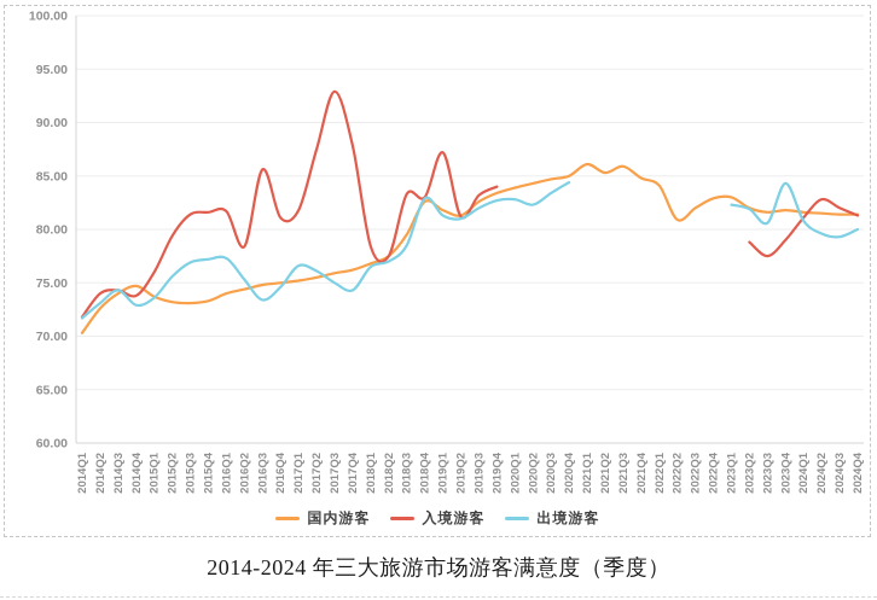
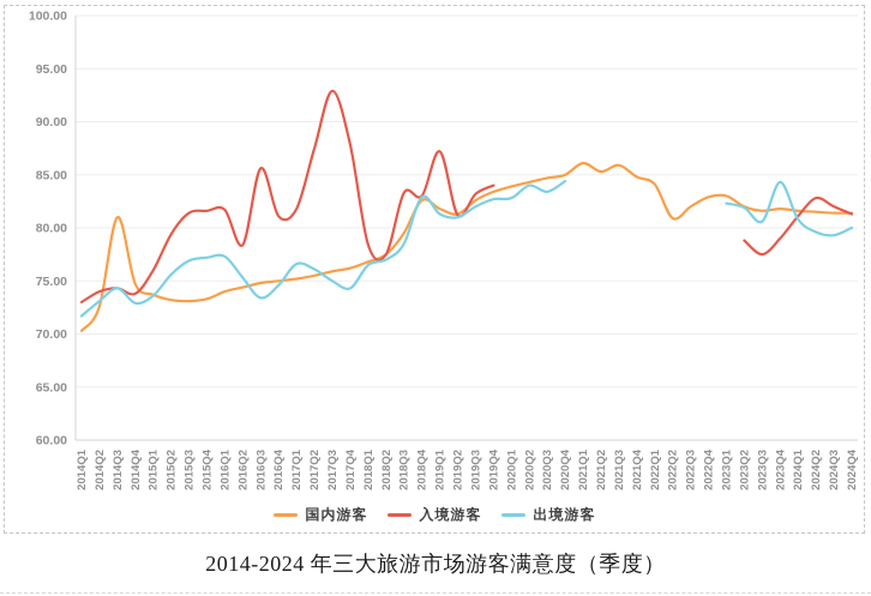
入境游客/2014Q1: 72 -> 73
国内游客/2014Q3: 74 -> 81
出境游客/2020Q2: 82 -> 84
